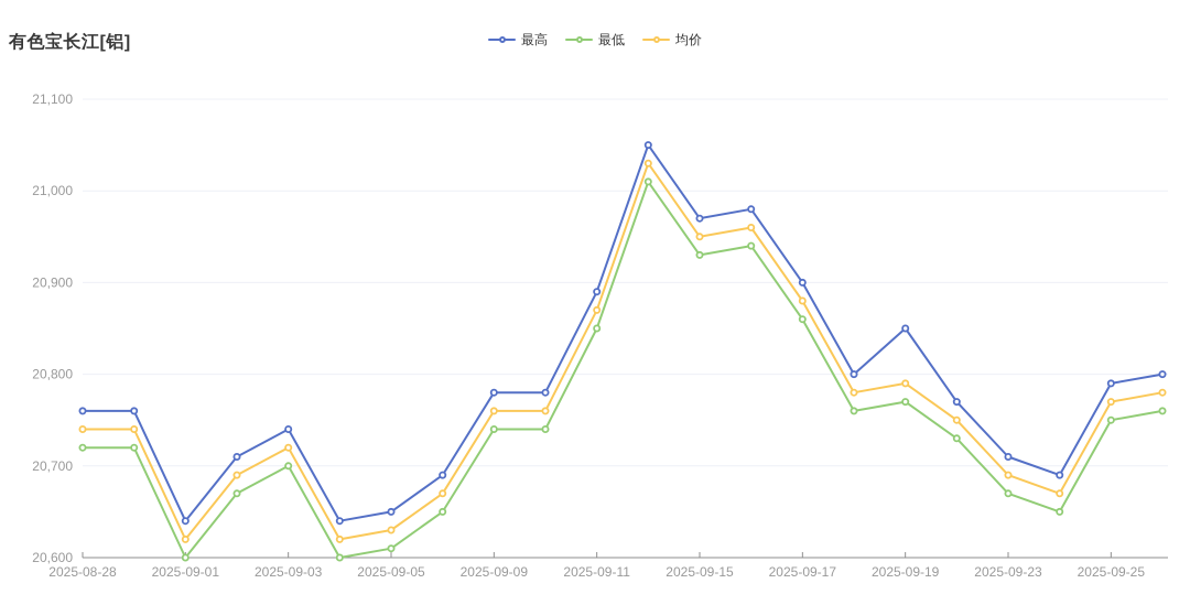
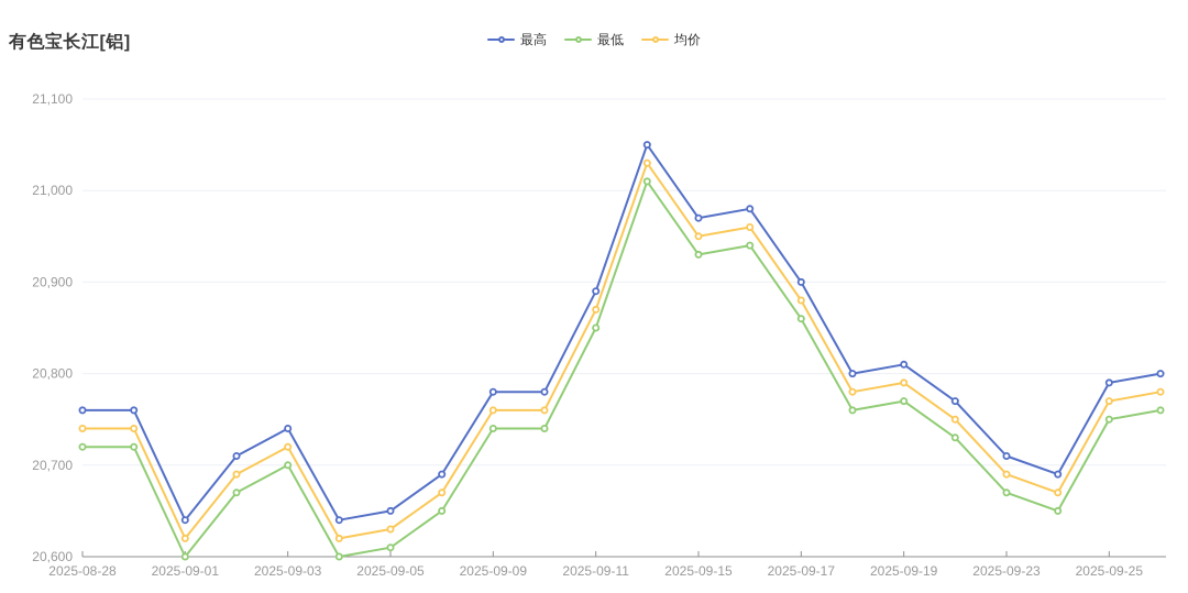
最高/2025-09-19: 20850 -> 20810
